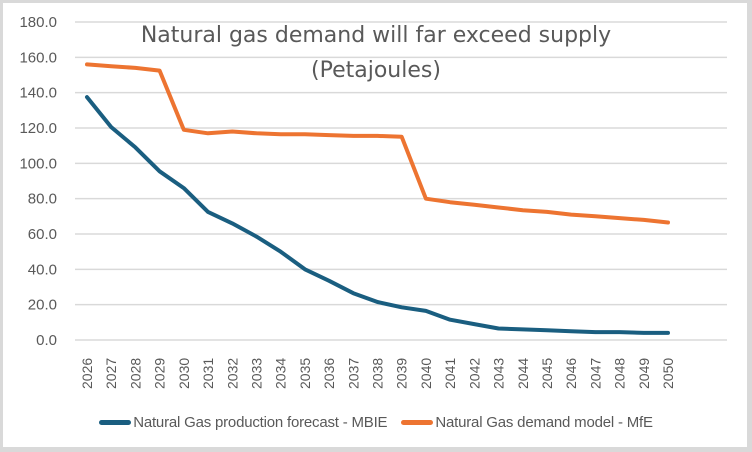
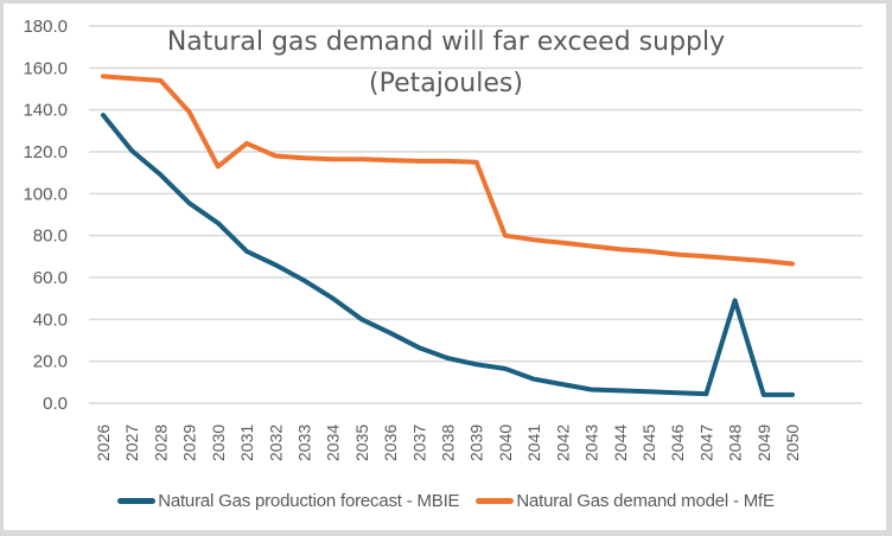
Natural Gas demand model - MfE/2029: 152 -> 139
Natural Gas demand model - MfE/2030: 119 -> 113
Natural Gas demand model - MfE/2031: 117 -> 124
Natural Gas production forecast - MBIE/2048: 4 -> 49
